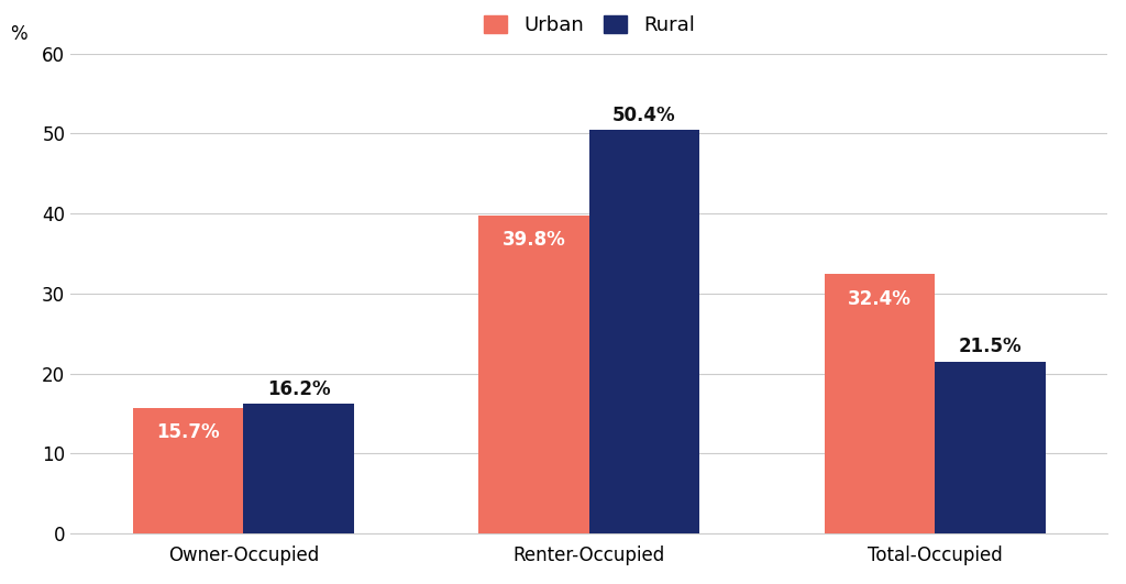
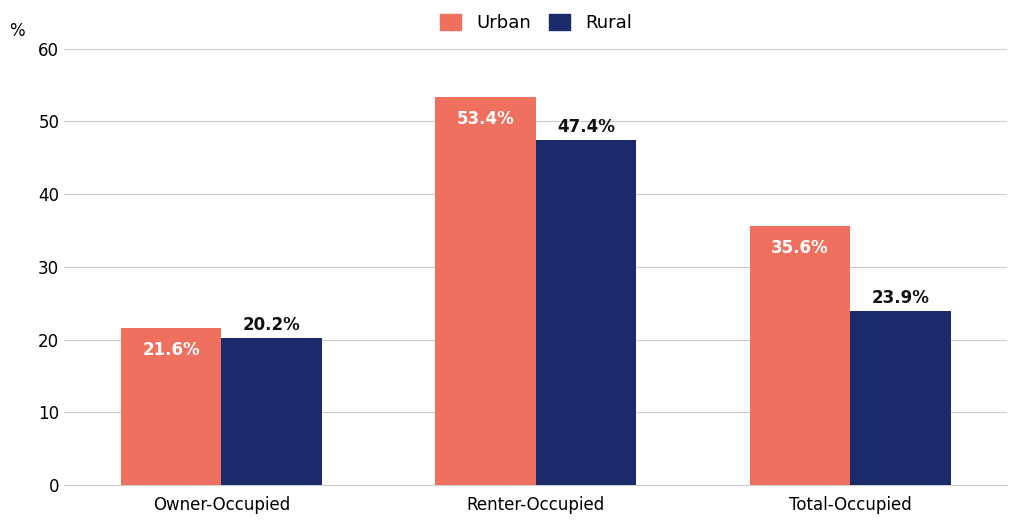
Urban/Owner-Occupied: 15.7% -> 21.6%
Rural/Owner-Occupied: 16.2% -> 20.2%
Urban/Renter-Occupied: 39.8% -> 53.4%
Rural/Renter-Occupied: 50.4% -> 47.4%
Urban/Total-Occupied: 32.4% -> 35.6%
Rural/Total-Occupied: 21.5% -> 23.9%
